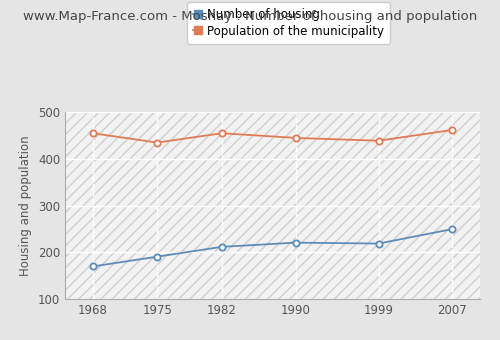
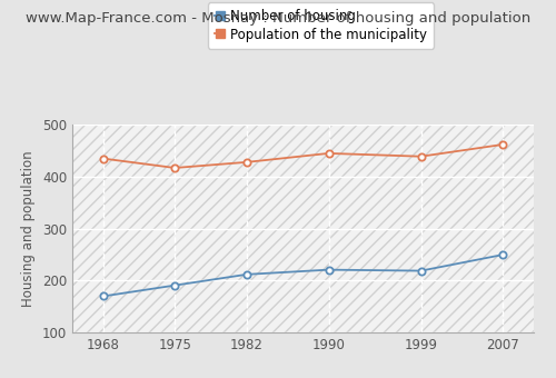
Population of the municipality/1968: 455 -> 435
Population of the municipality/1975: 435 -> 417
Population of the municipality/1982: 455 -> 428
